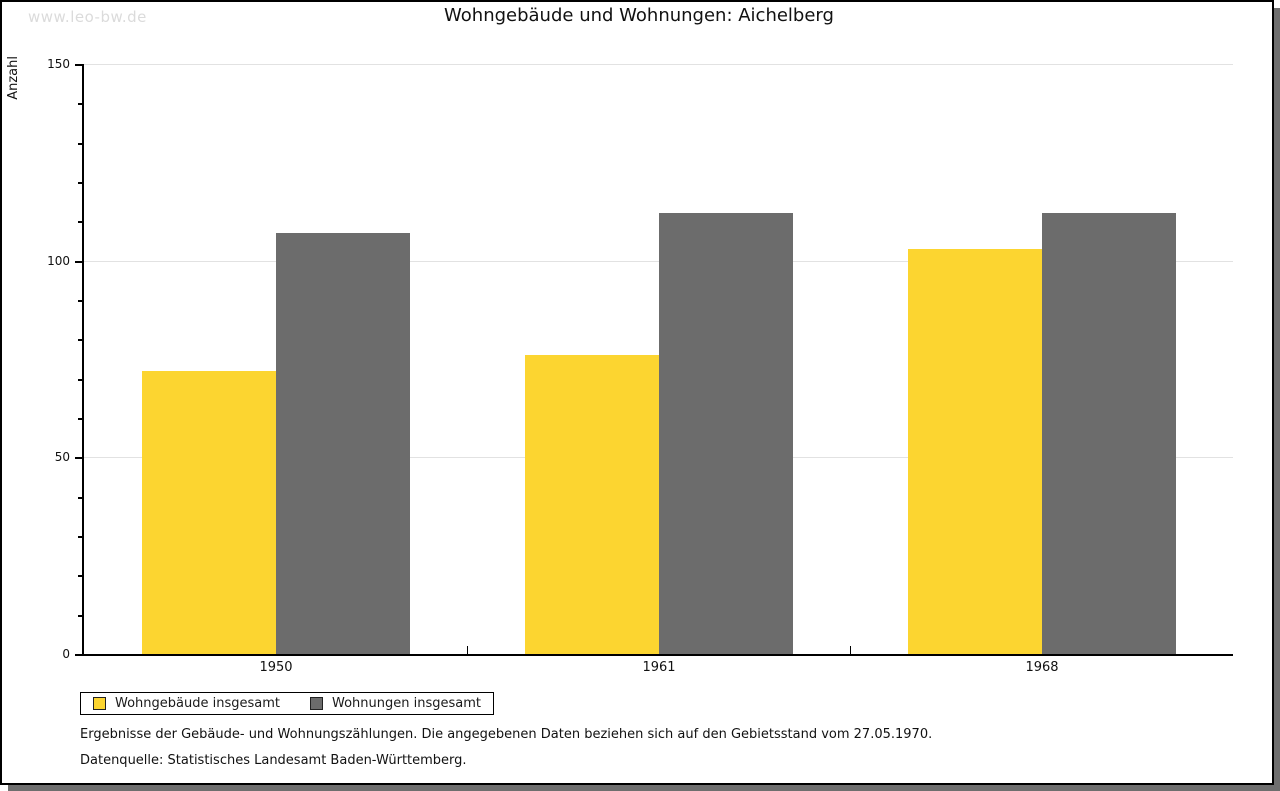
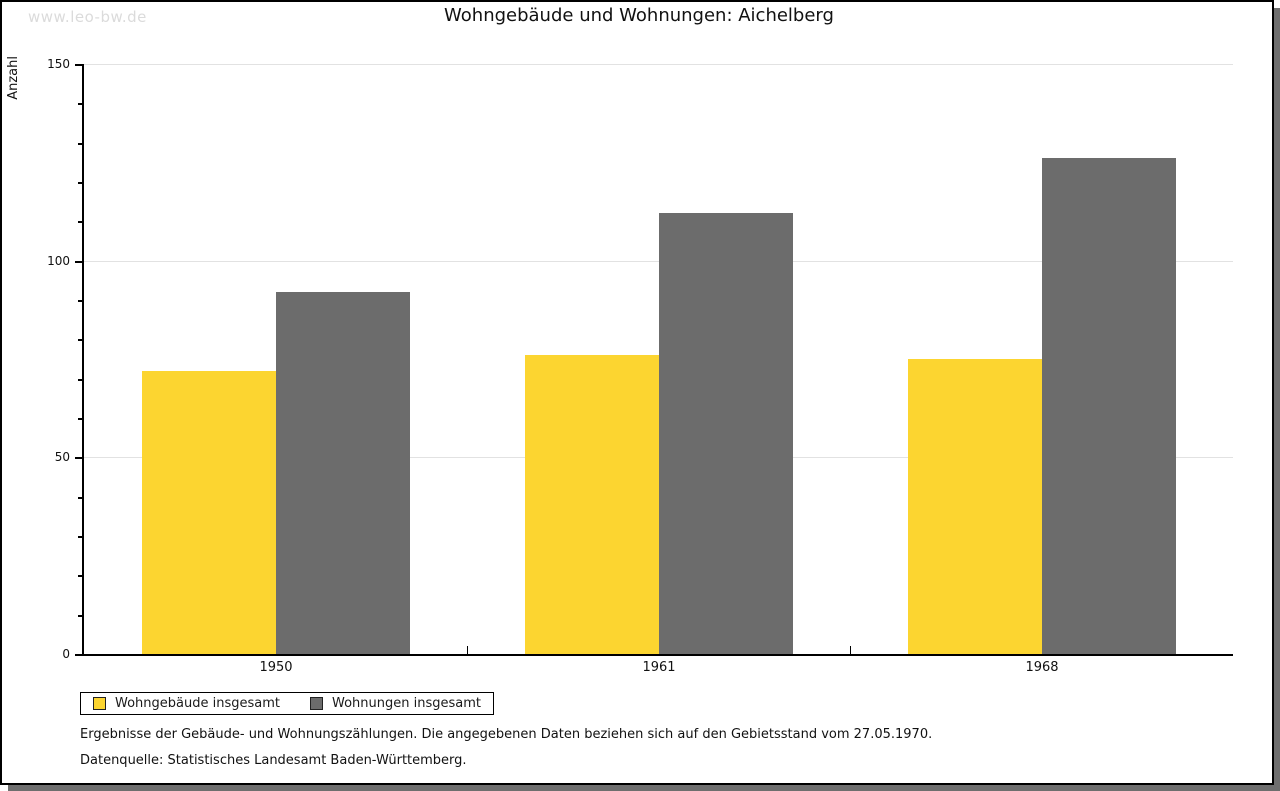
Wohnungen insgesamt/1950: 107 -> 92
Wohngebäude insgesamt/1968: 103 -> 75
Wohnungen insgesamt/1968: 112 -> 126
